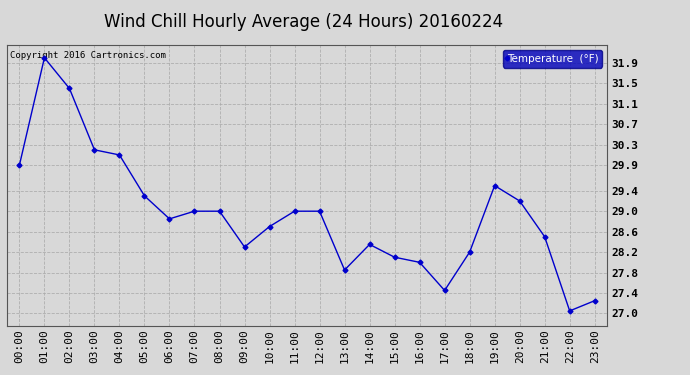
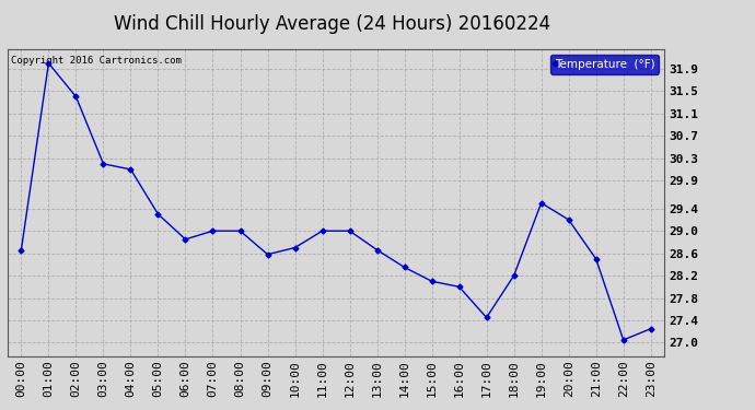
00:00: 29.90 -> 28.66
09:00: 28.30 -> 28.58
13:00: 27.85 -> 28.66
